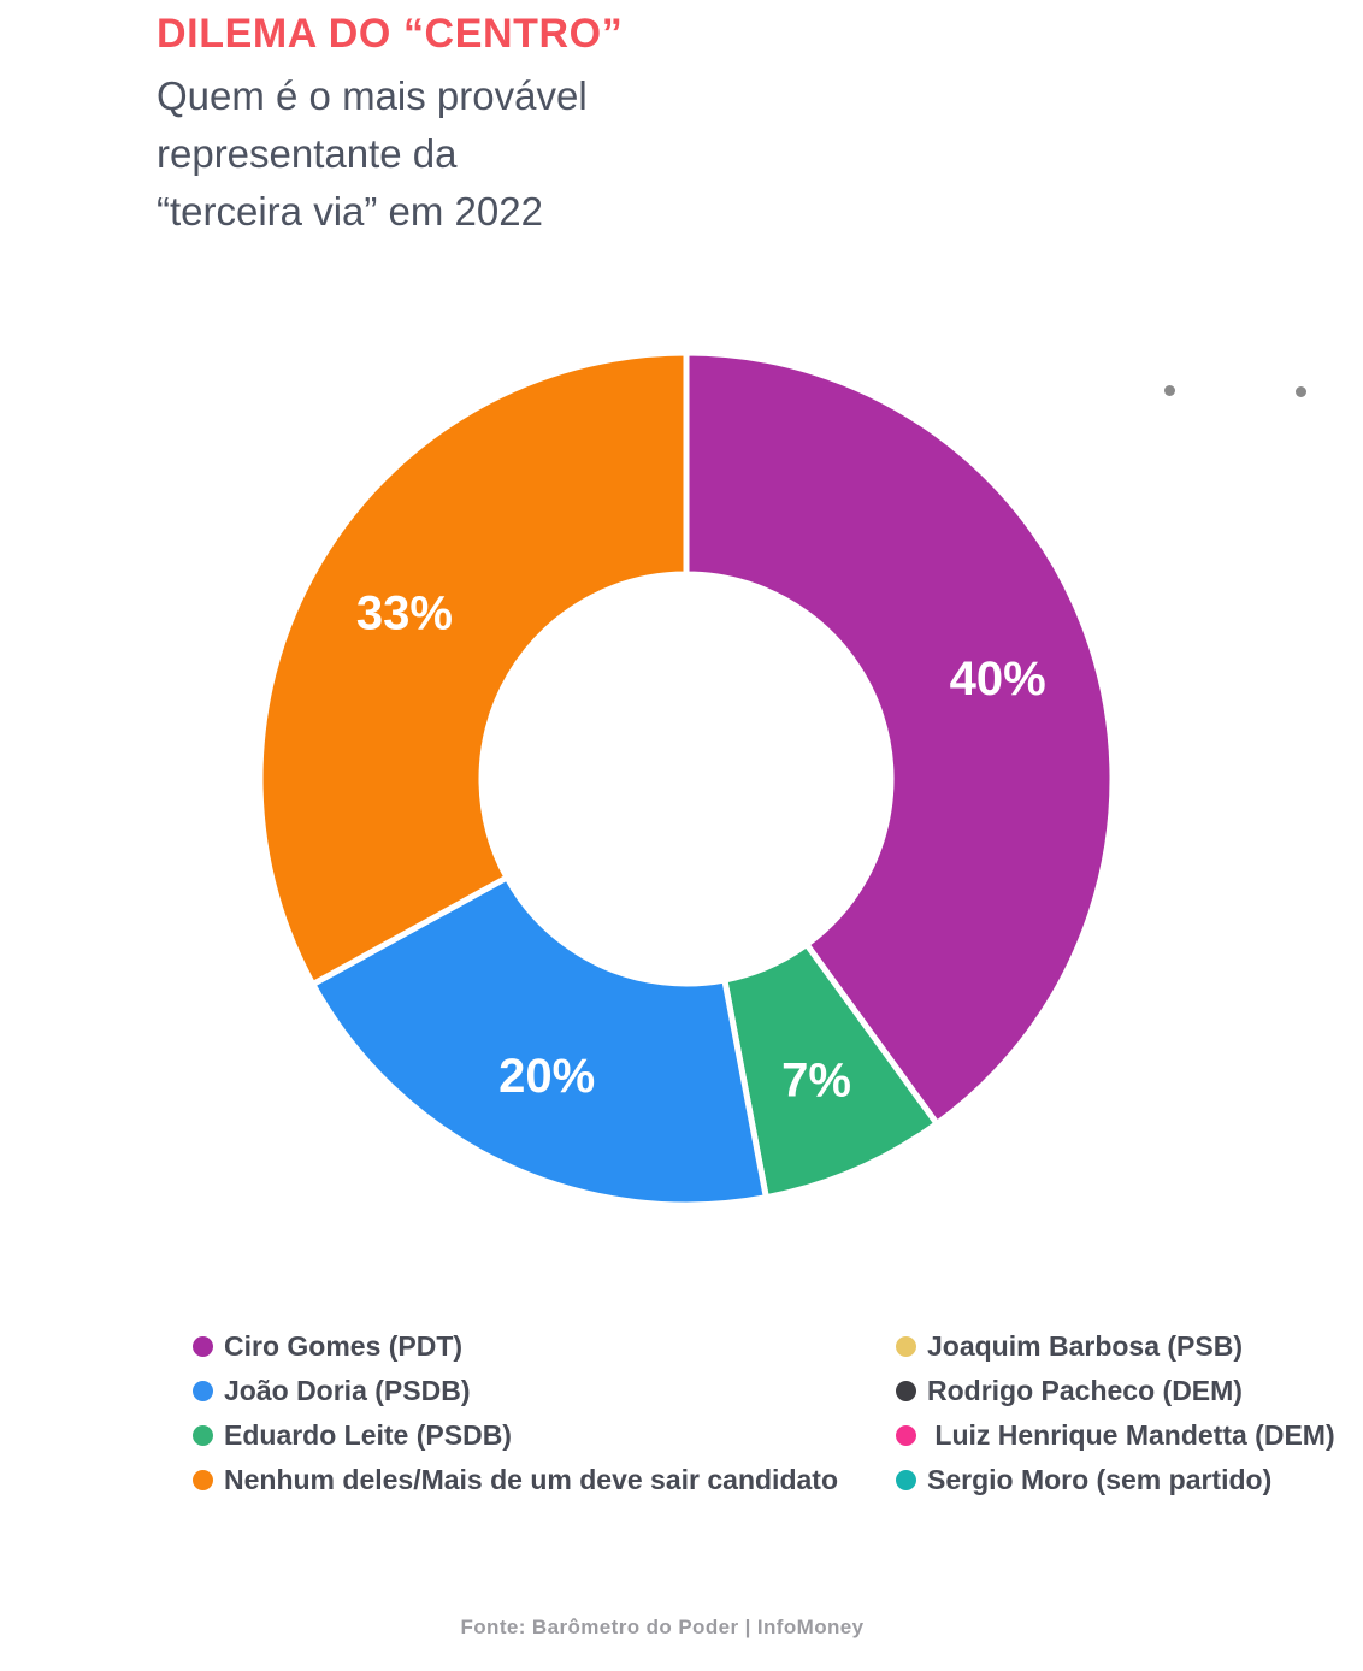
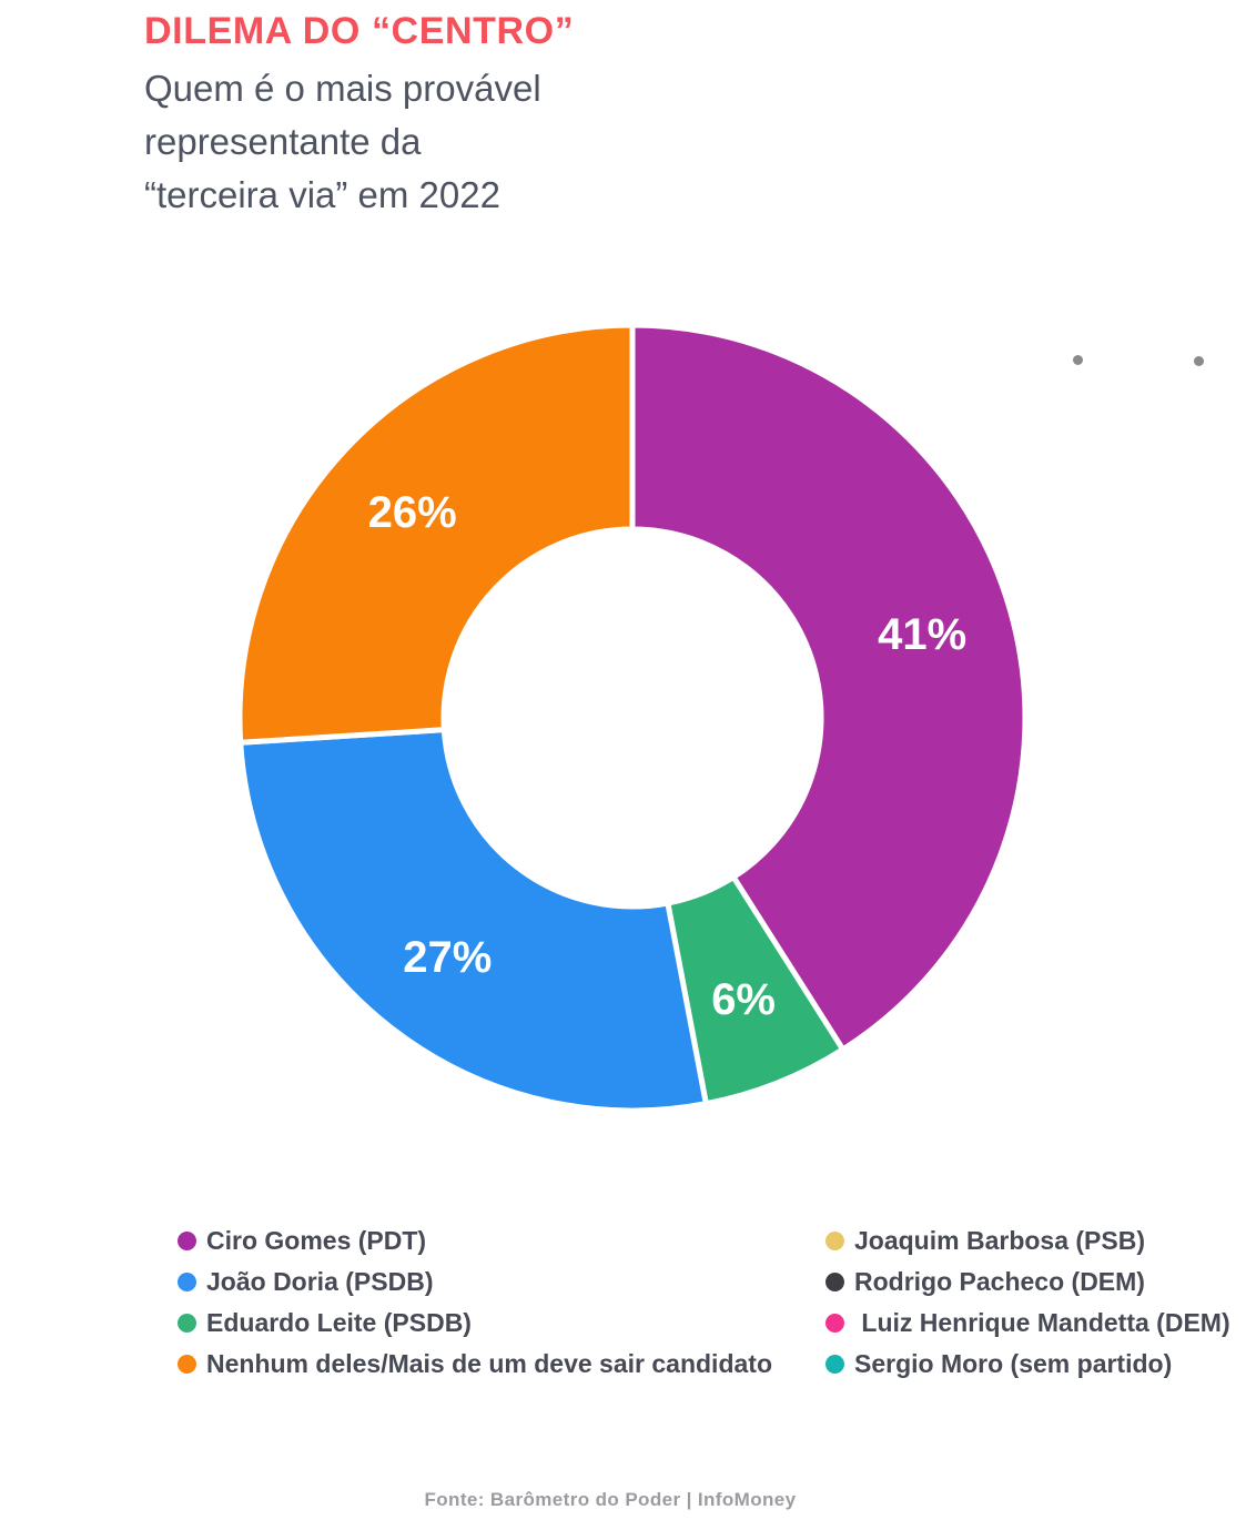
Ciro Gomes (PDT): 40% -> 41%
Eduardo Leite (PSDB): 7% -> 6%
João Doria (PSDB): 20% -> 27%
Nenhum deles/Mais de um deve sair candidato: 33% -> 26%
